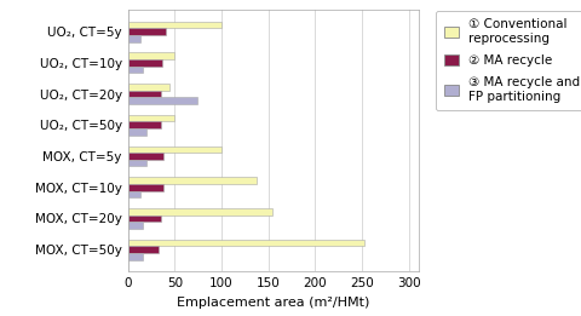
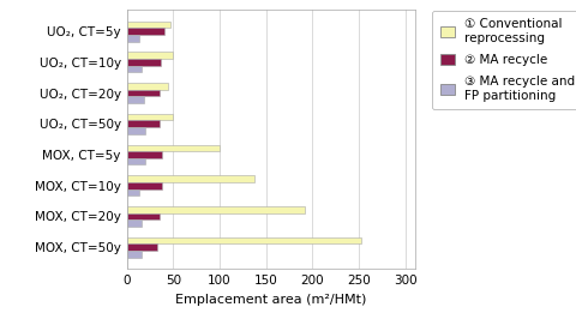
① Conventional reprocessing/UO₂, CT=5y: 100 -> 47
③ MA recycle and FP partitioning/UO₂, CT=20y: 74 -> 18
① Conventional reprocessing/MOX, CT=20y: 154 -> 192
